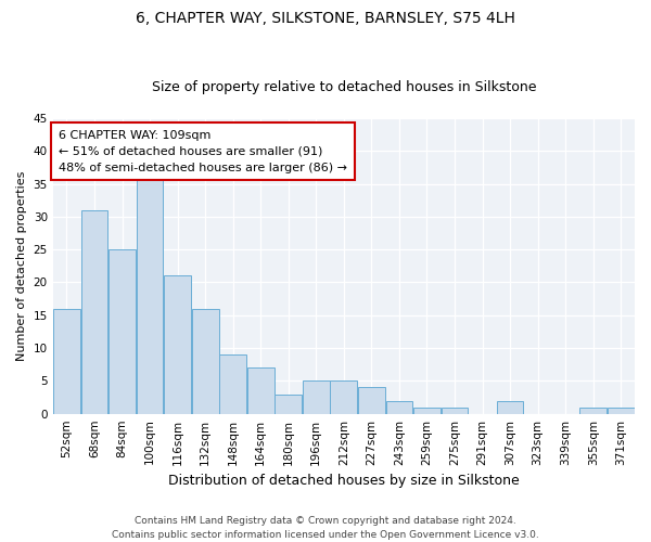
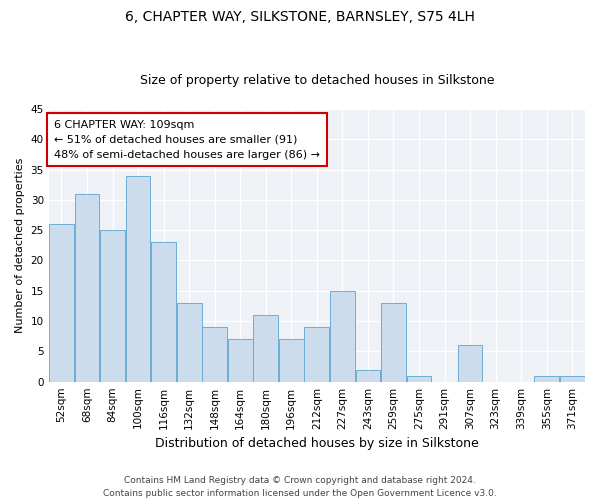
52sqm: 16 -> 26
100sqm: 36 -> 34
116sqm: 21 -> 23
132sqm: 16 -> 13
180sqm: 3 -> 11
196sqm: 5 -> 7
212sqm: 5 -> 9
227sqm: 4 -> 15
259sqm: 1 -> 13
307sqm: 2 -> 6
